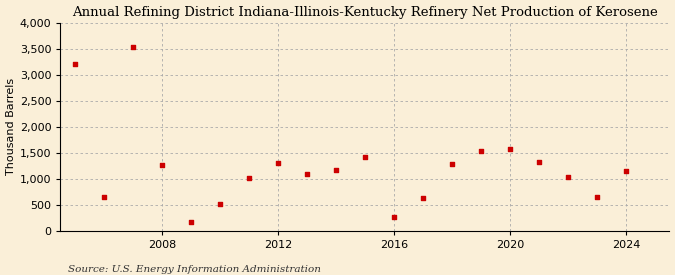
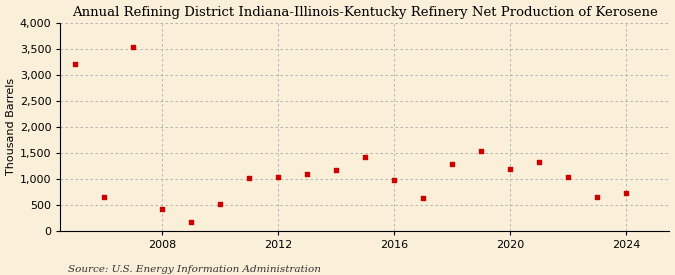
2008: 1,260 -> 420
2012: 1,300 -> 1,040
2016: 280 -> 980
2020: 1,580 -> 1,200
2024: 1,160 -> 730
